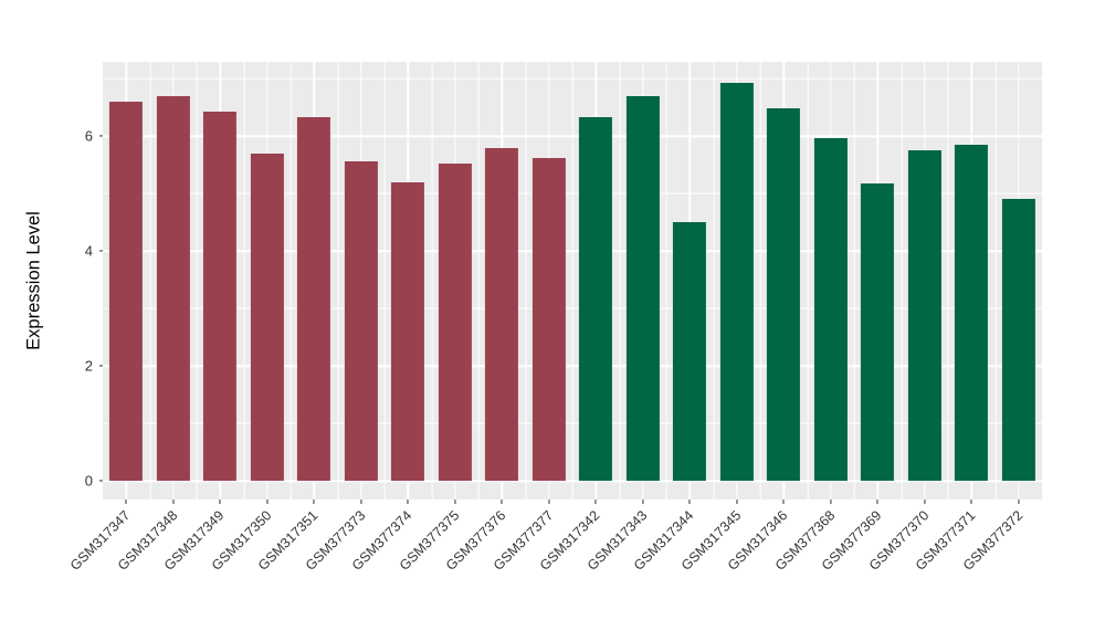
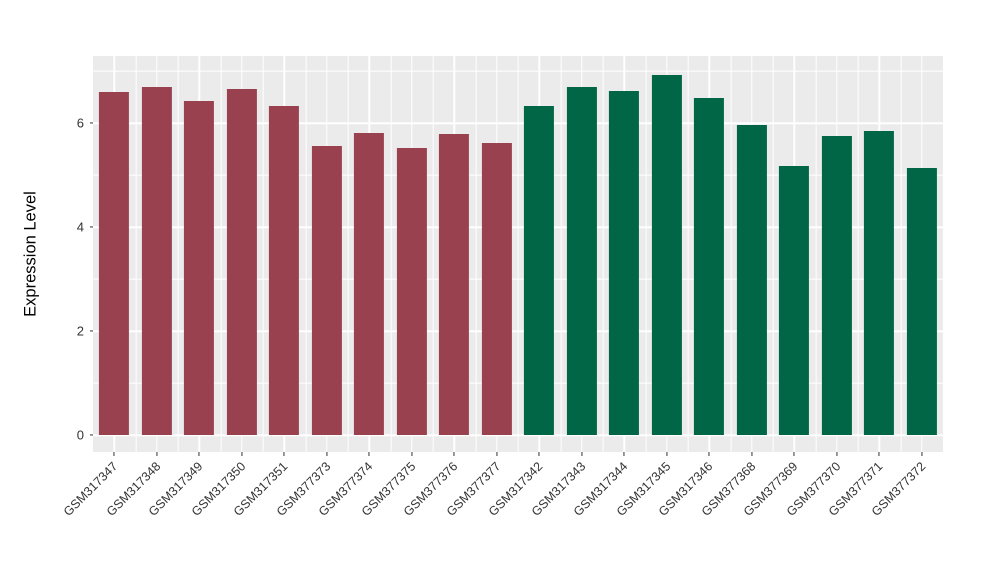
GSM317350: 5.7 -> 6.7
GSM377374: 5.2 -> 5.8
GSM317344: 4.5 -> 6.6
GSM377372: 4.9 -> 5.1
